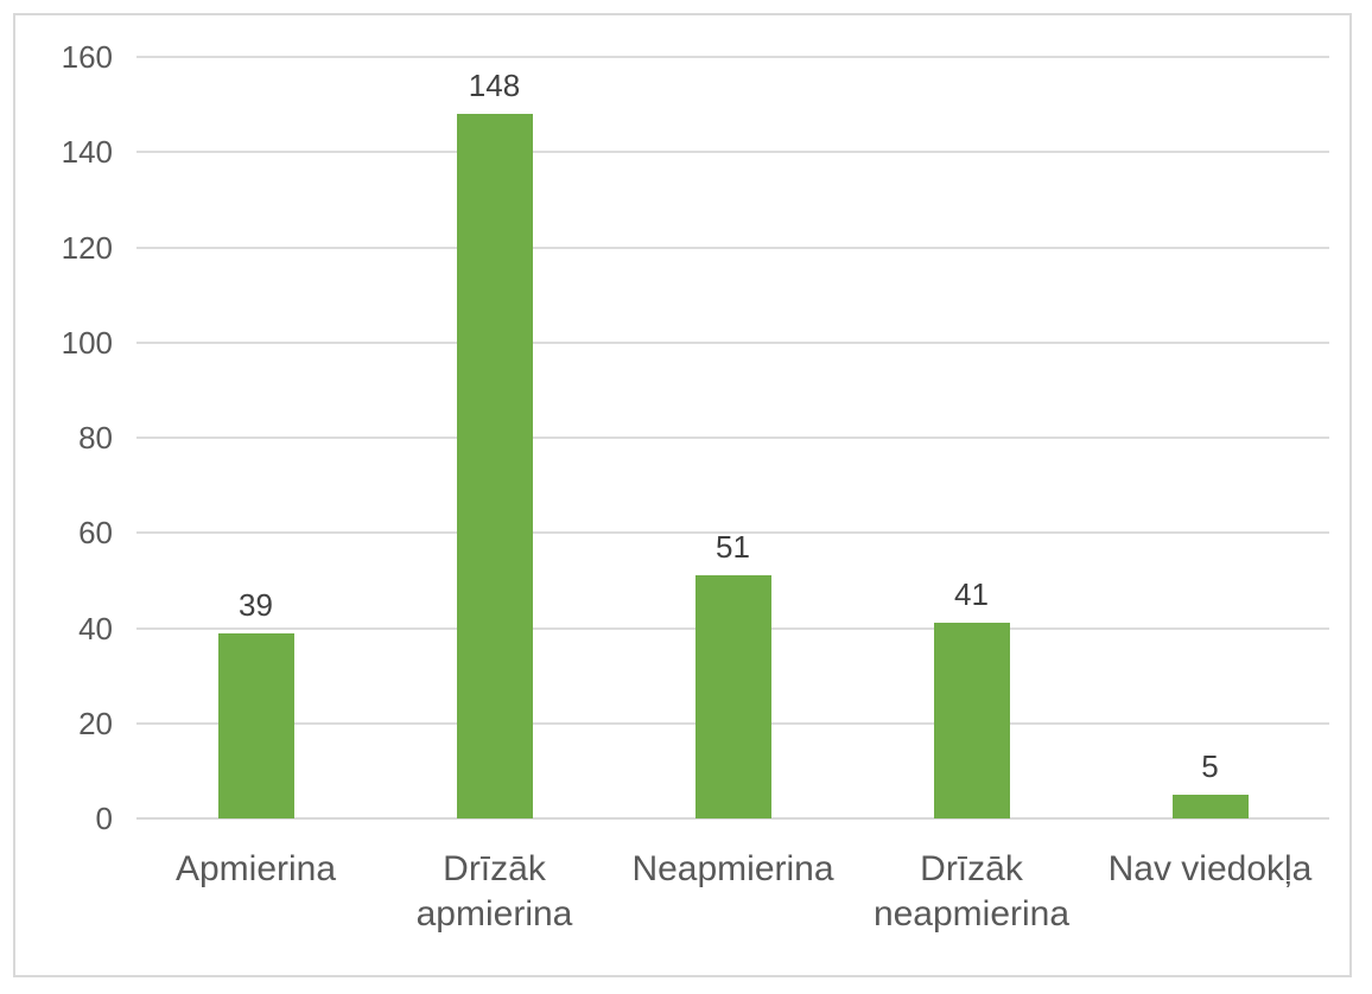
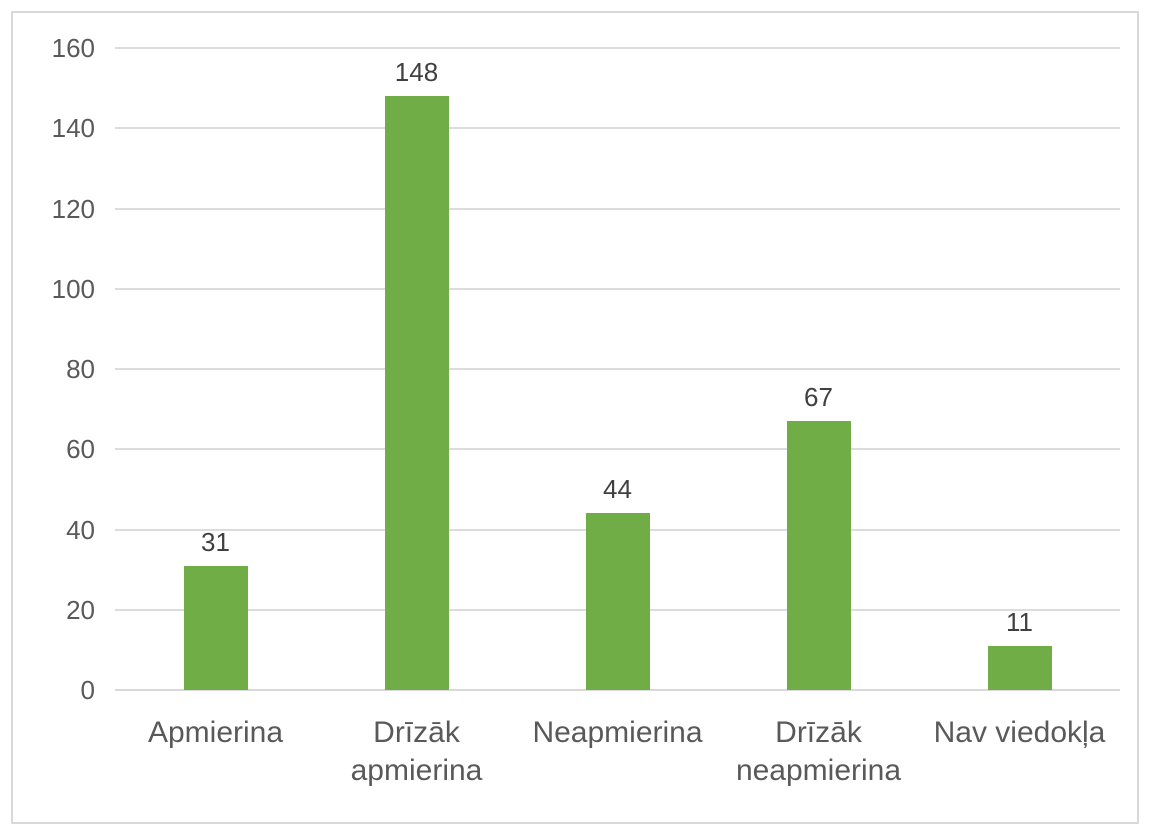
Apmierina: 39 -> 31
Neapmierina: 51 -> 44
Drīzāk neapmierina: 41 -> 67
Nav viedokļa: 5 -> 11
